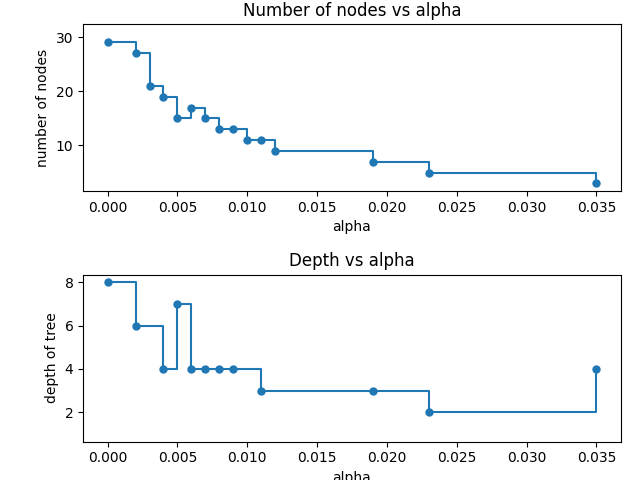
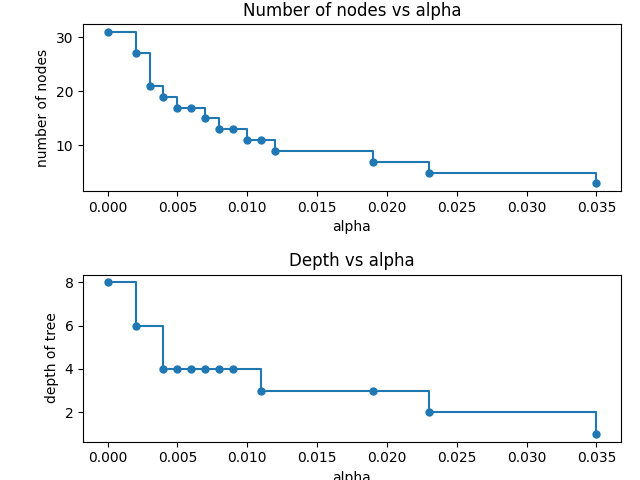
Number of nodes vs alpha/0.000: 29 -> 31
Number of nodes vs alpha/0.005: 15 -> 17
Depth vs alpha/0.005: 7 -> 4
Depth vs alpha/0.035: 4 -> 1
